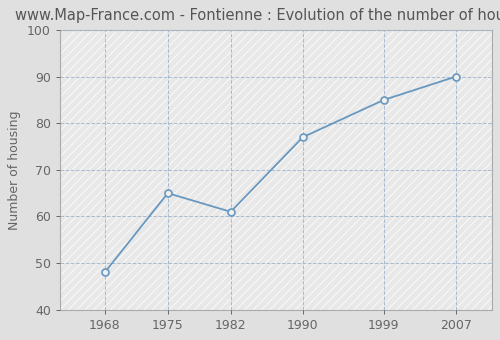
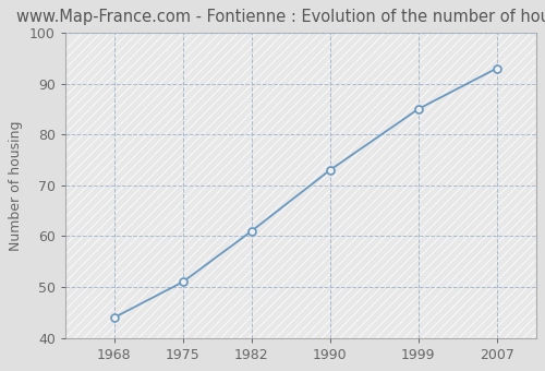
1968: 48 -> 44
1975: 65 -> 51
1990: 77 -> 73
2007: 90 -> 93
